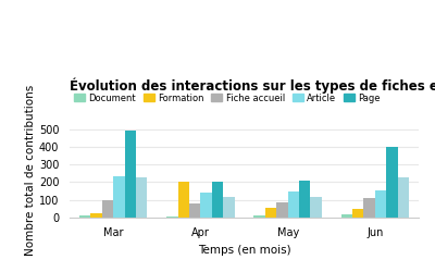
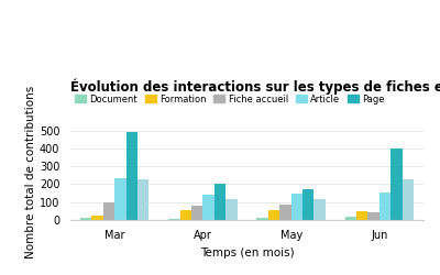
Formation/Apr: 200 -> 60
Page/May: 210 -> 170
Fiche accueil/Jun: 110 -> 40
